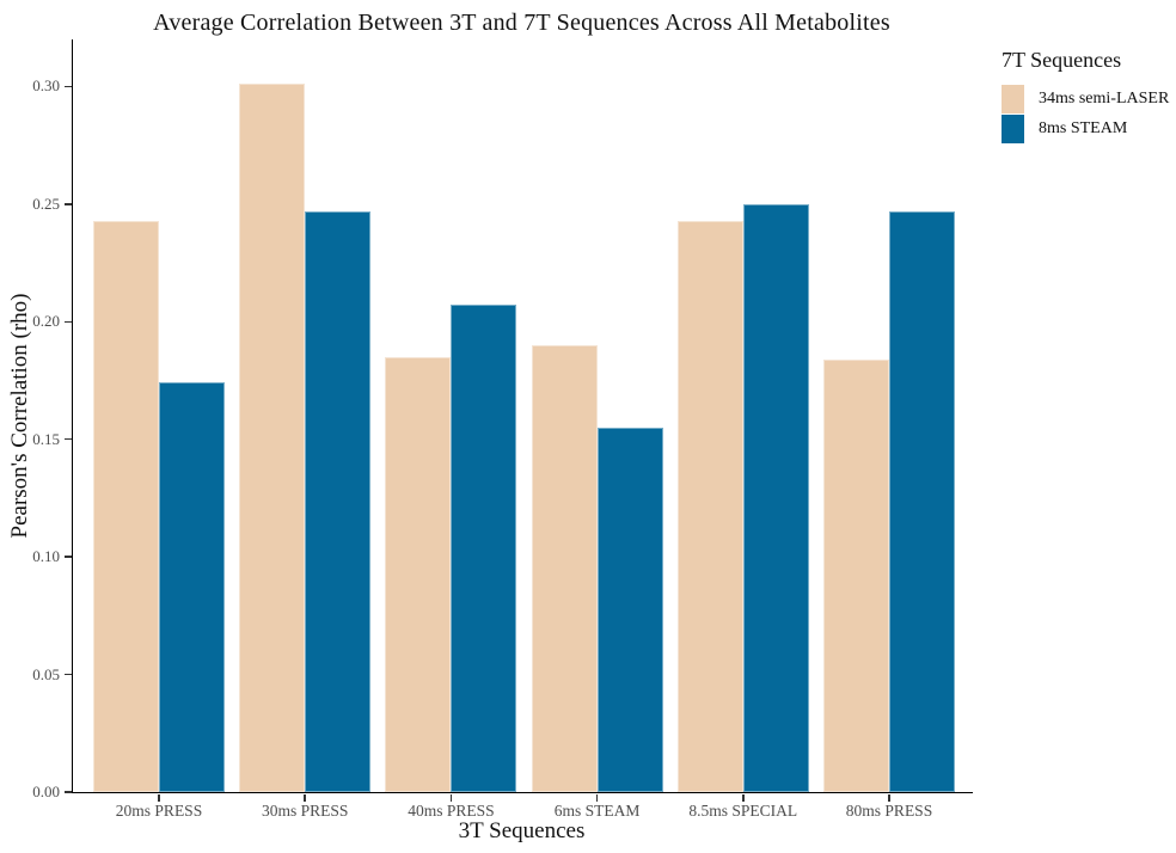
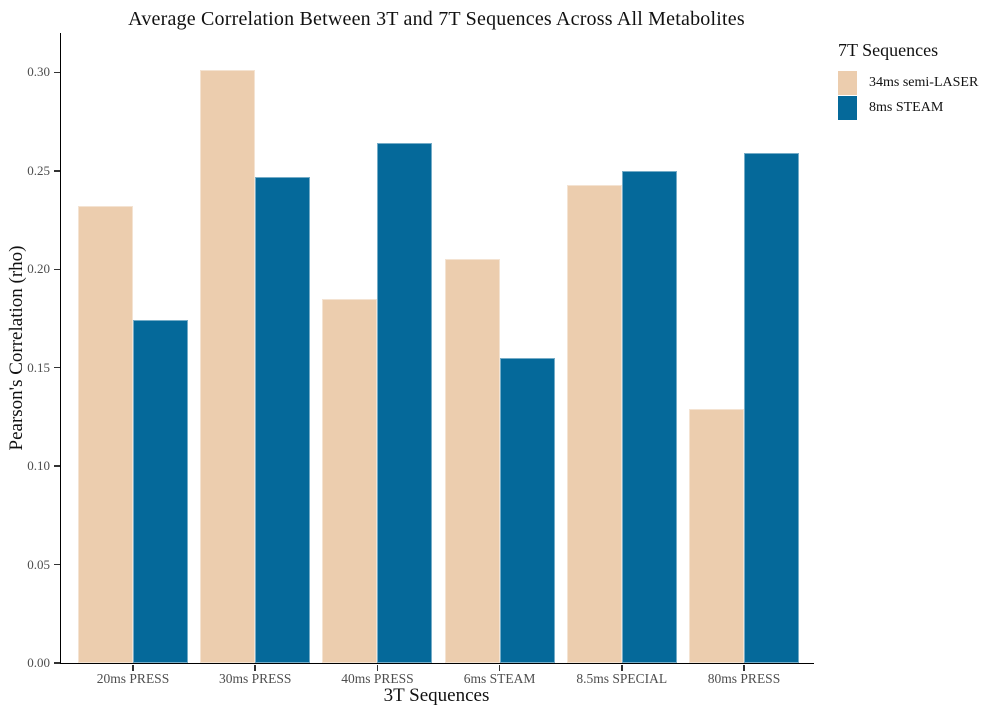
34ms semi-LASER/20ms PRESS: 0.243 -> 0.232
8ms STEAM/40ms PRESS: 0.207 -> 0.264
34ms semi-LASER/6ms STEAM: 0.190 -> 0.205
34ms semi-LASER/80ms PRESS: 0.184 -> 0.129
8ms STEAM/80ms PRESS: 0.247 -> 0.259
